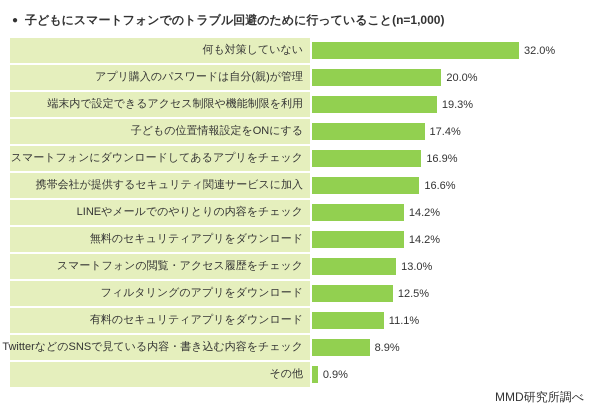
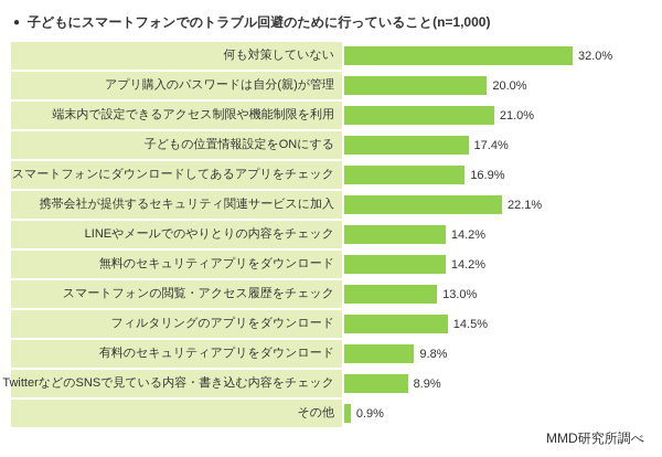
端末内で設定できるアクセス制限や機能制限を利用: 19.3% -> 21.0%
携帯会社が提供するセキュリティ関連サービスに加入: 16.6% -> 22.1%
フィルタリングのアプリをダウンロード: 12.5% -> 14.5%
有料のセキュリティアプリをダウンロード: 11.1% -> 9.8%
